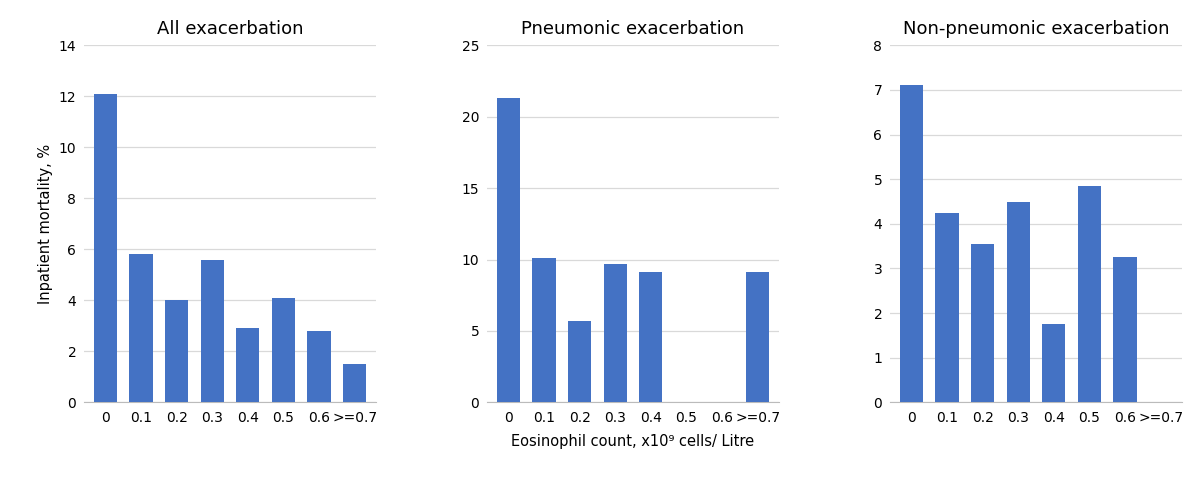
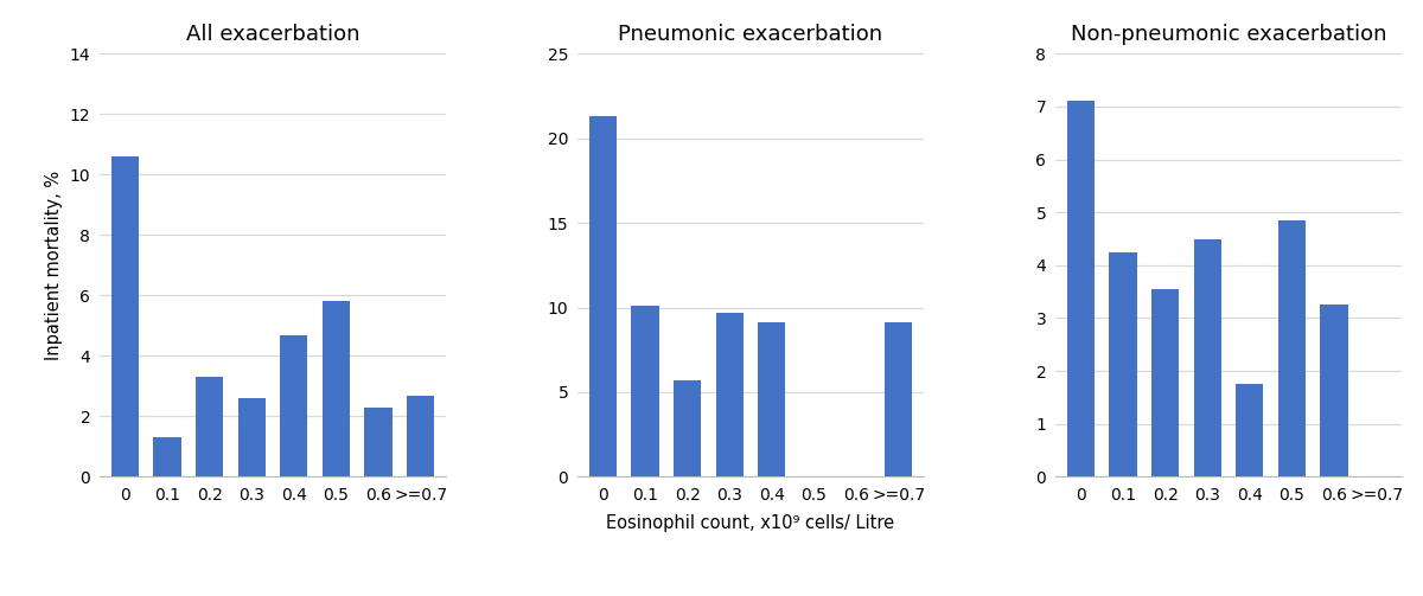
All exacerbation/0: 12.1 -> 10.6
All exacerbation/0.1: 5.8 -> 1.3
All exacerbation/0.2: 4.0 -> 3.3
All exacerbation/0.3: 5.6 -> 2.6
All exacerbation/0.4: 2.9 -> 4.7
All exacerbation/0.5: 4.1 -> 5.8
All exacerbation/0.6: 2.8 -> 2.3
All exacerbation/>=0.7: 1.5 -> 2.7
